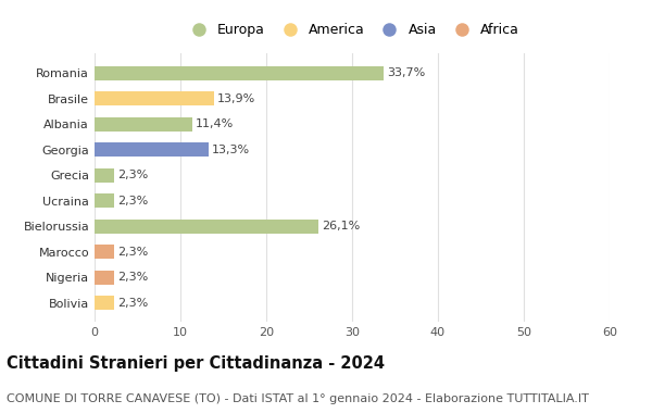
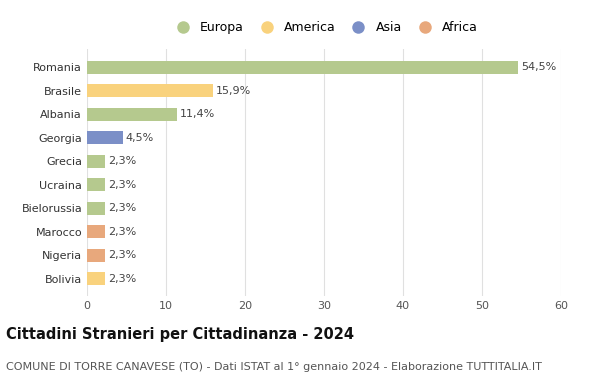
Romania: 33,7% -> 54,5%
Brasile: 13,9% -> 15,9%
Georgia: 13,3% -> 4,5%
Bielorussia: 26,1% -> 2,3%
